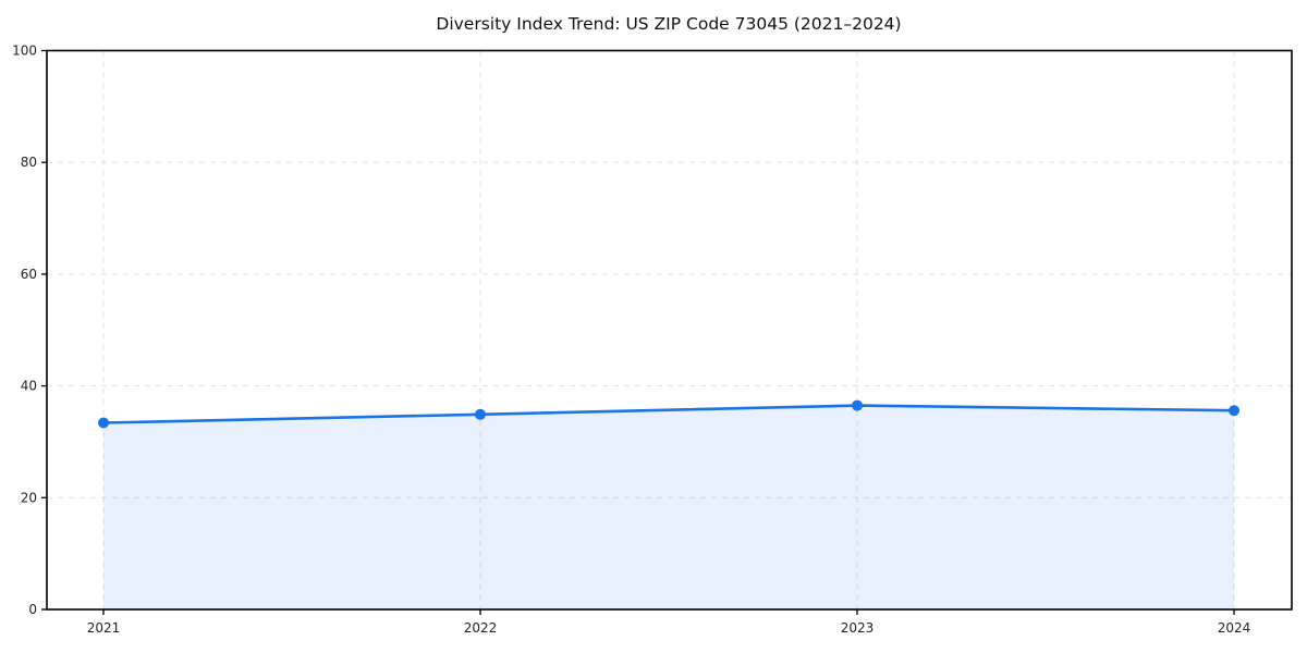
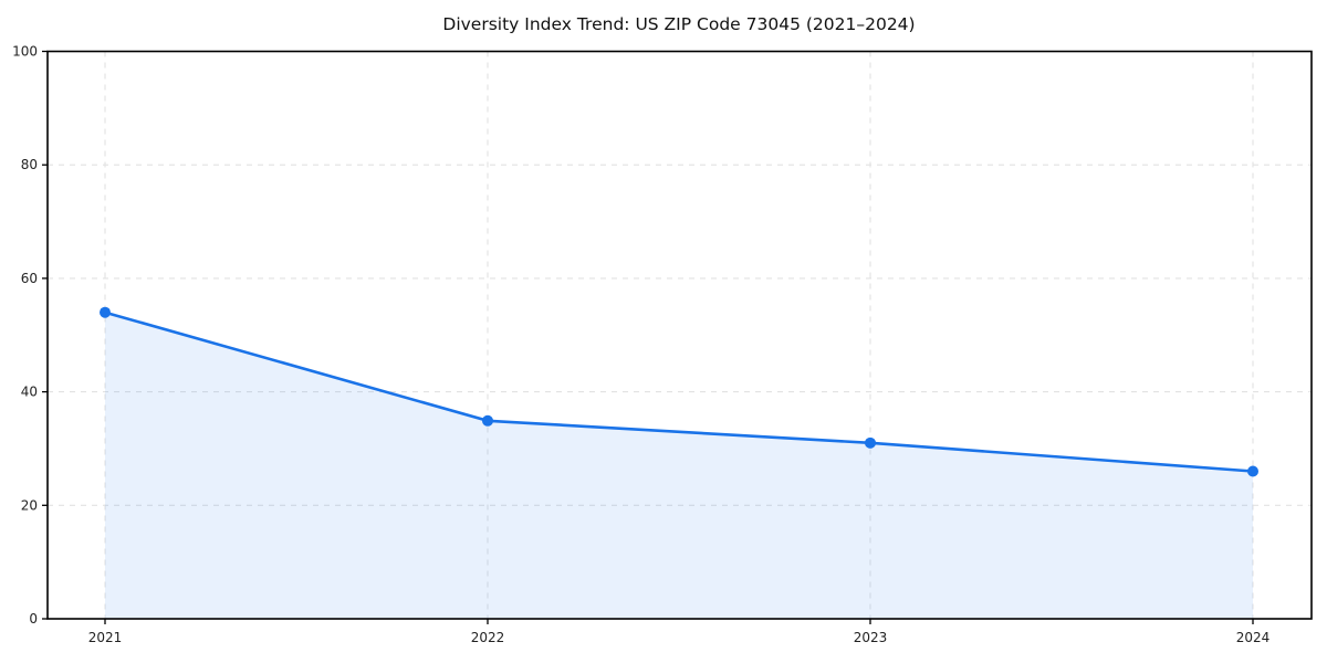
2021: 33 -> 54
2023: 36 -> 31
2024: 36 -> 26
